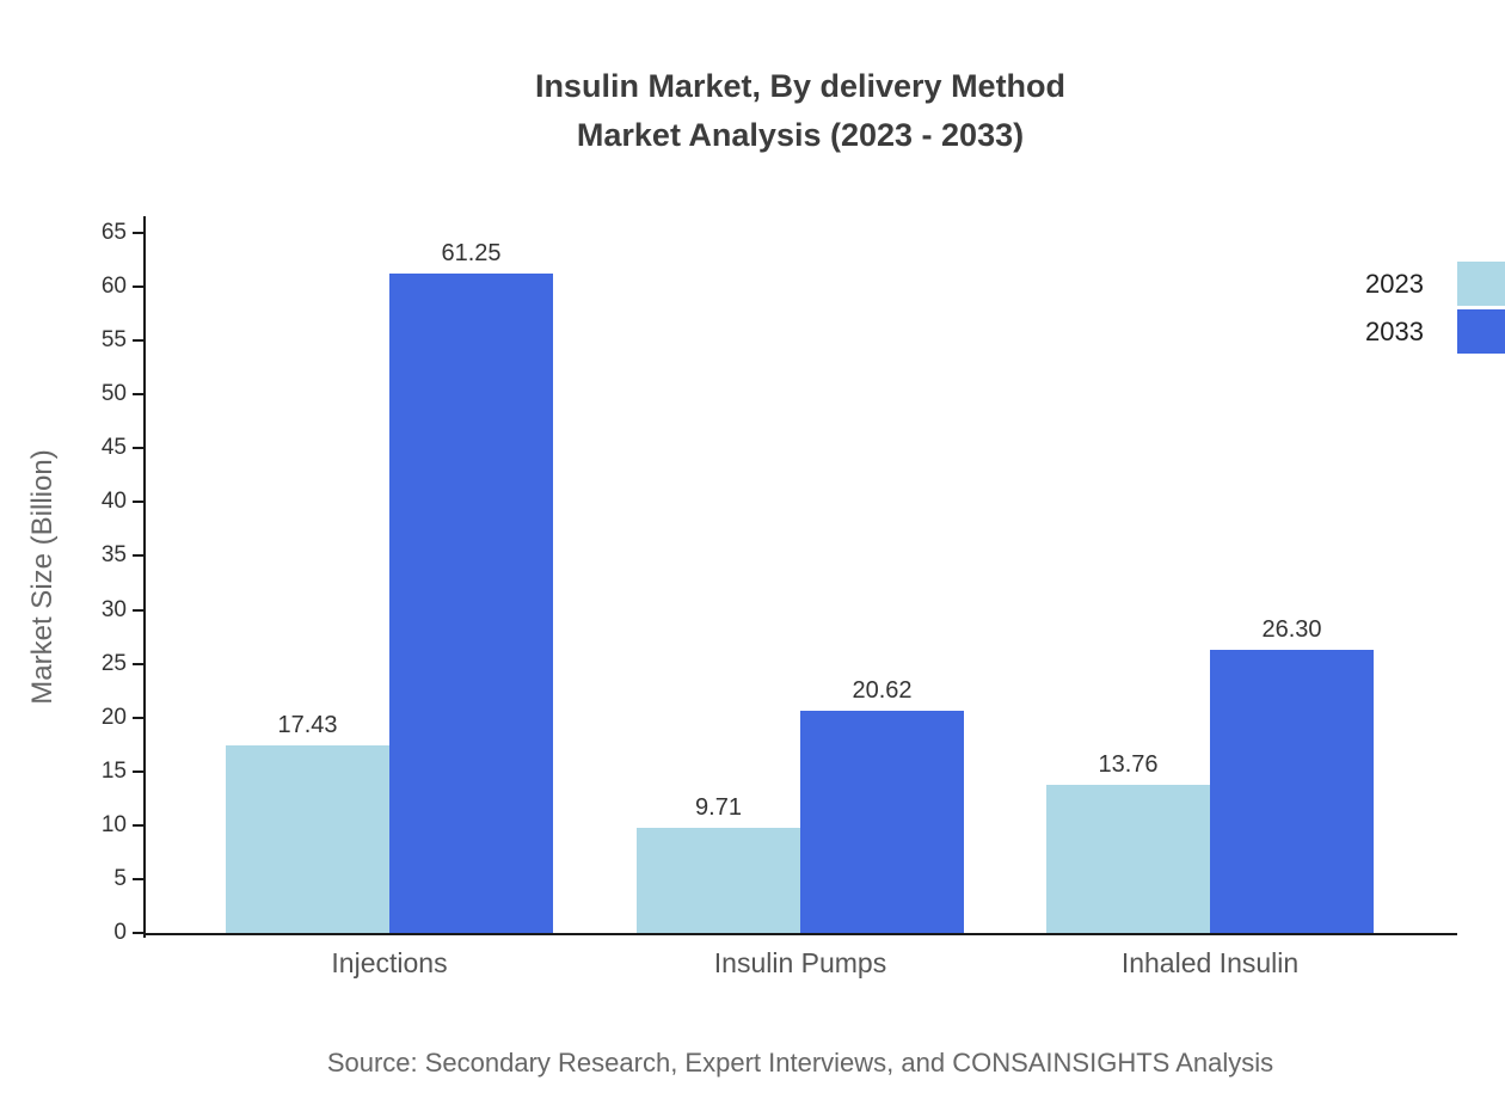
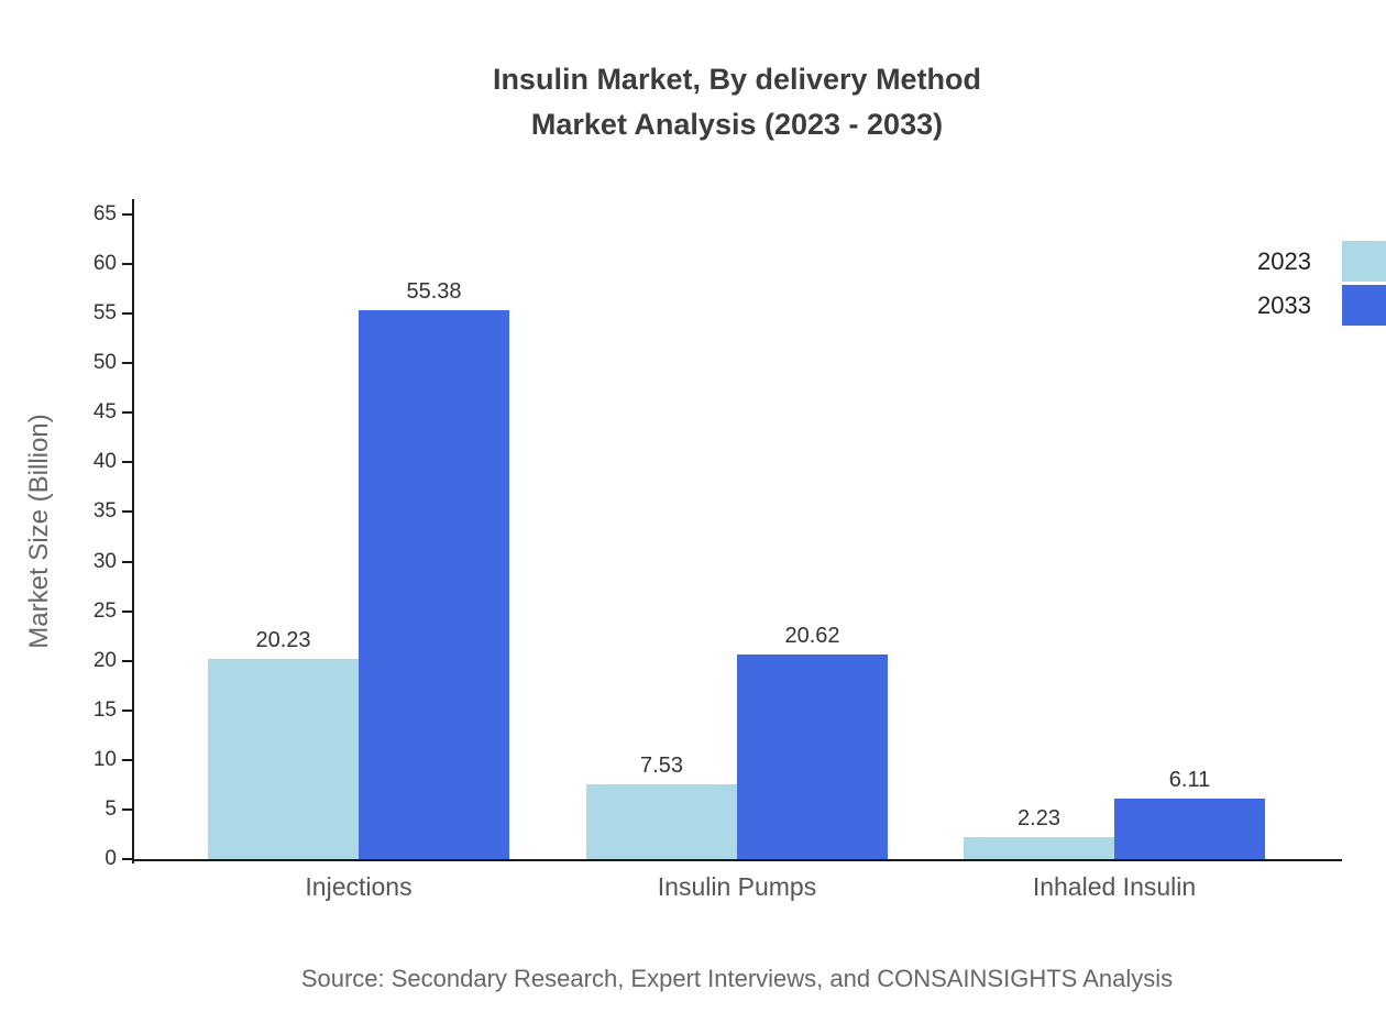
2023/Injections: 17.43 -> 20.23
2033/Injections: 61.25 -> 55.38
2023/Insulin Pumps: 9.71 -> 7.53
2023/Inhaled Insulin: 13.76 -> 2.23
2033/Inhaled Insulin: 26.30 -> 6.11
